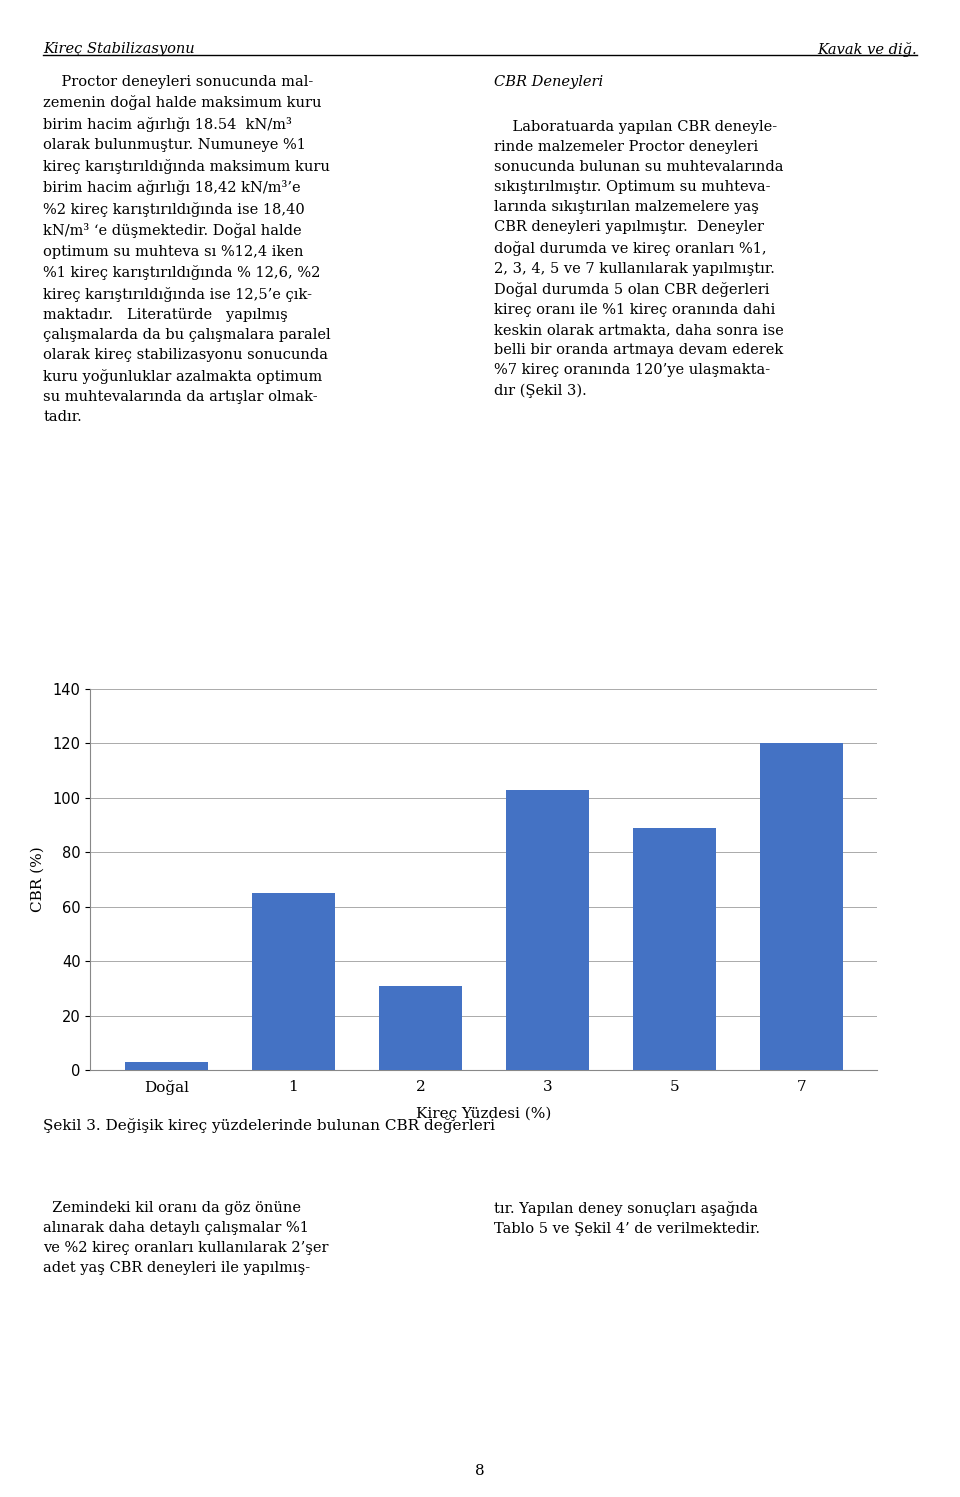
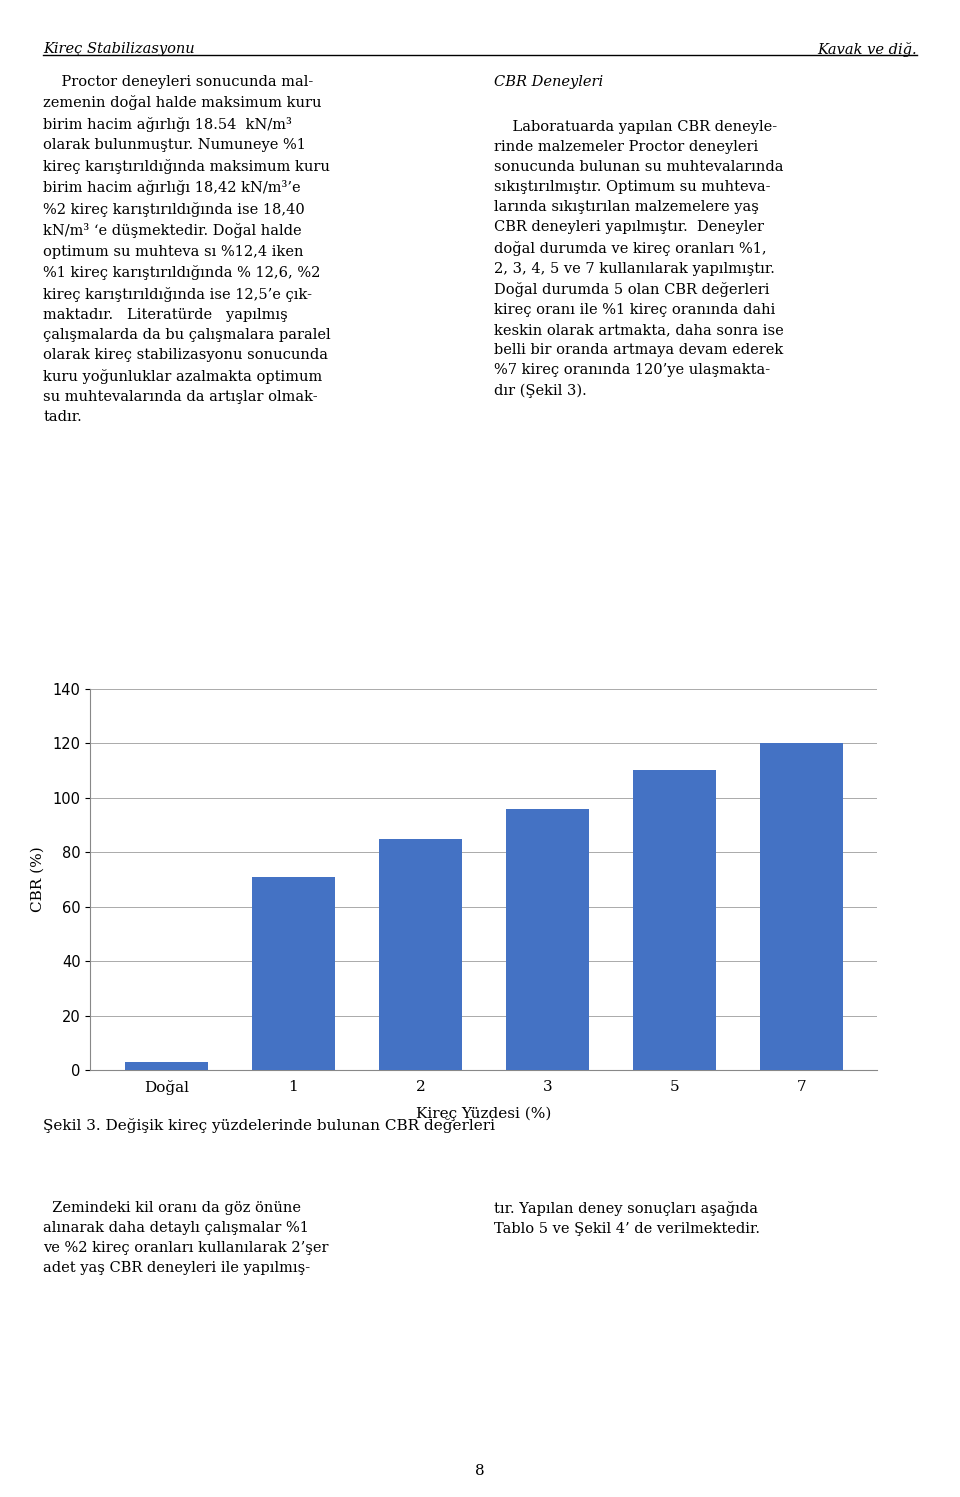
1: 65 -> 71
2: 31 -> 85
3: 103 -> 96
5: 89 -> 110
